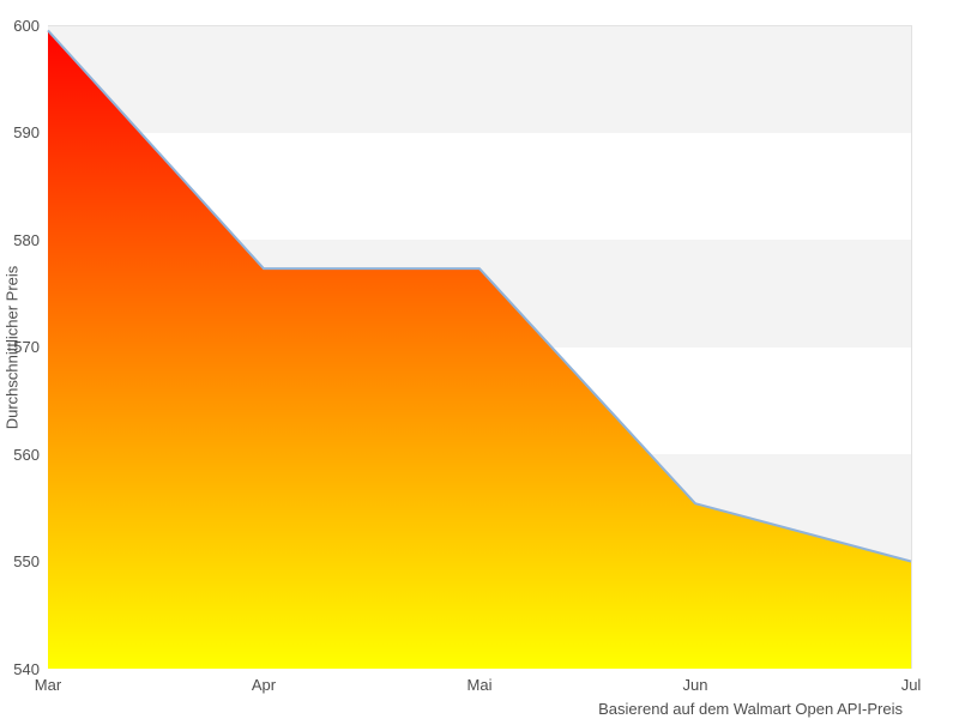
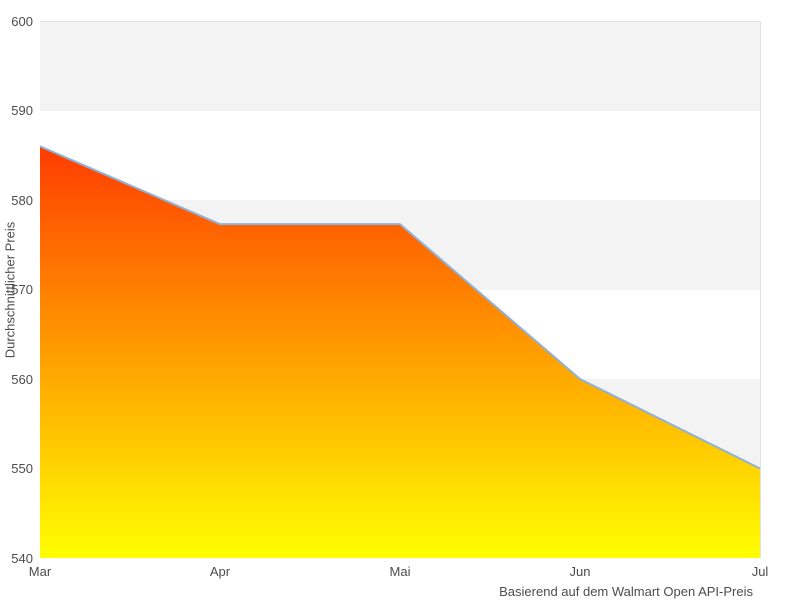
Mar: 600 -> 586
Jun: 555 -> 560
